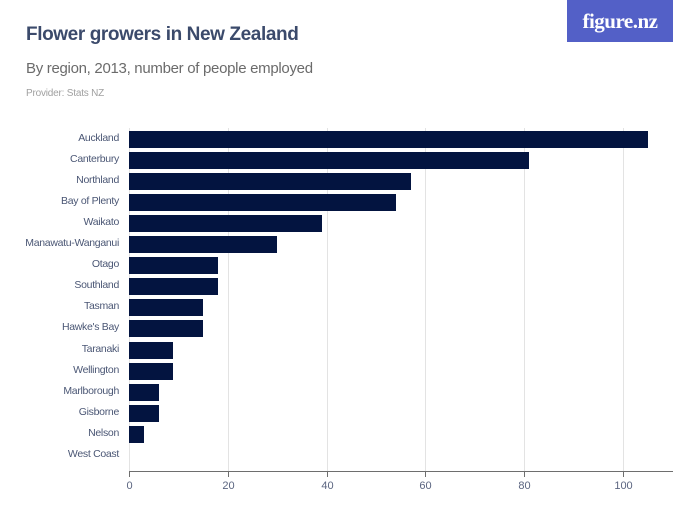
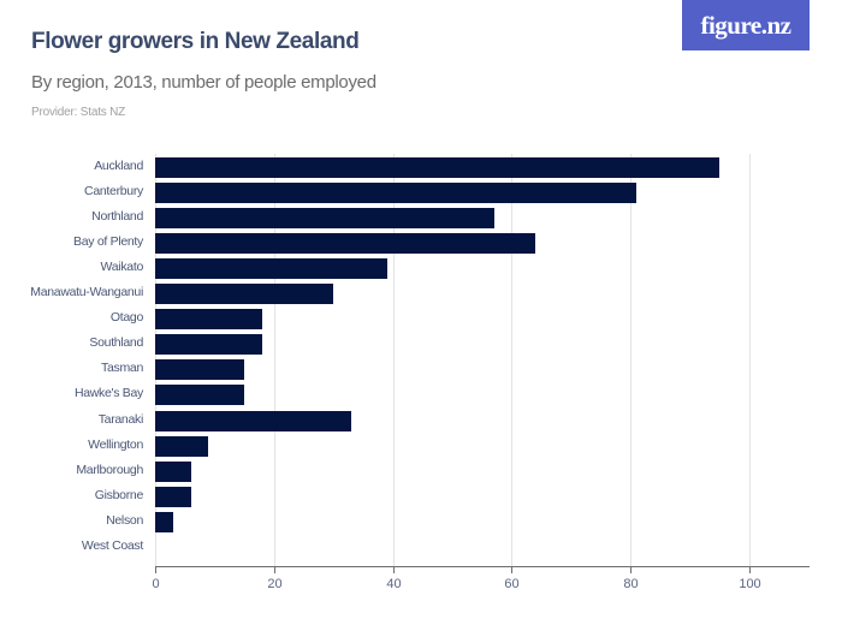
Auckland: 105 -> 95
Bay of Plenty: 54 -> 64
Taranaki: 9 -> 33
